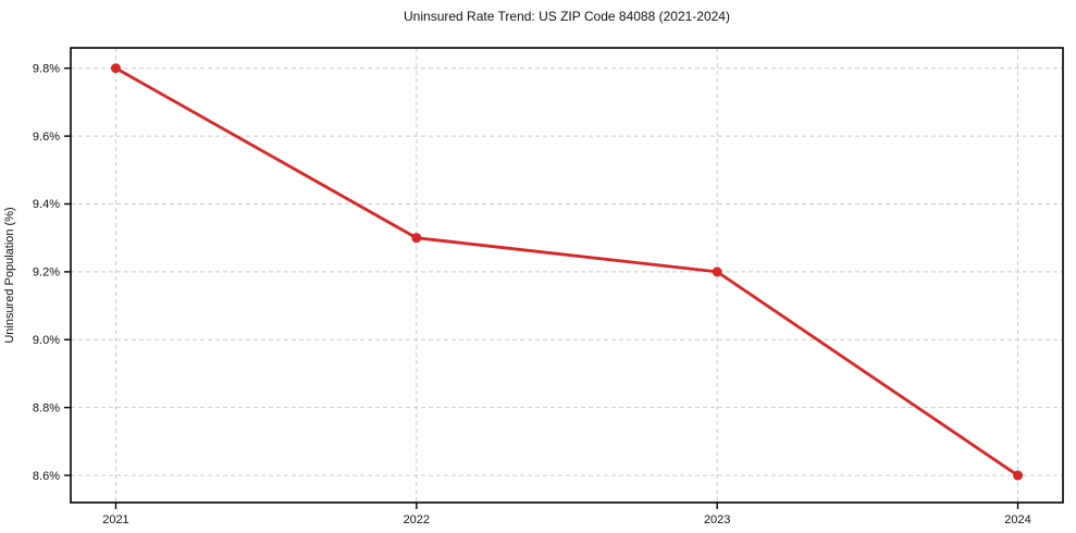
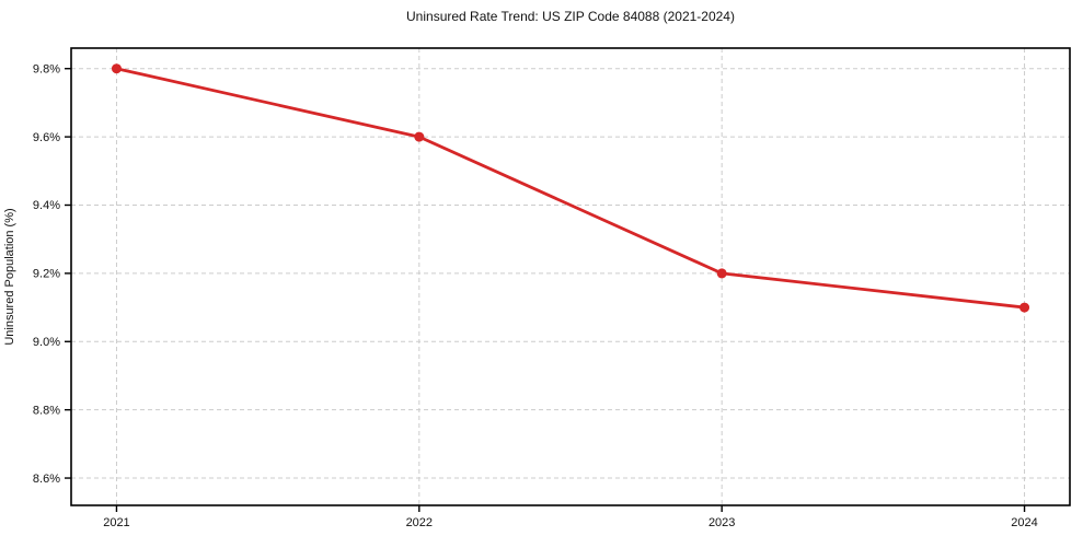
2022: 9.3% -> 9.6%
2024: 8.6% -> 9.1%
